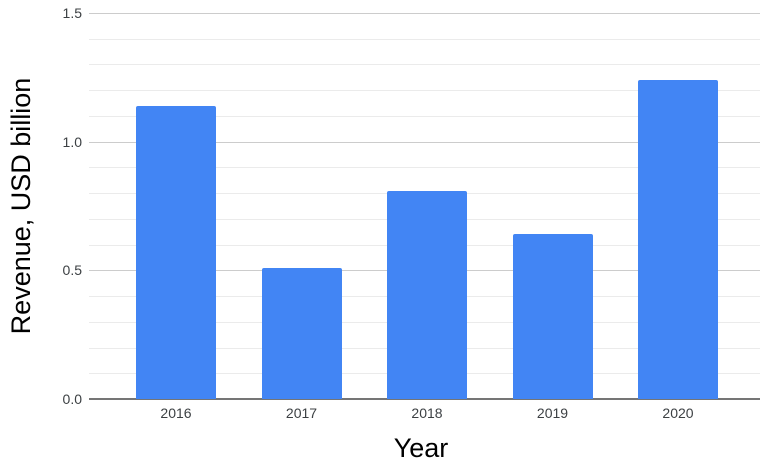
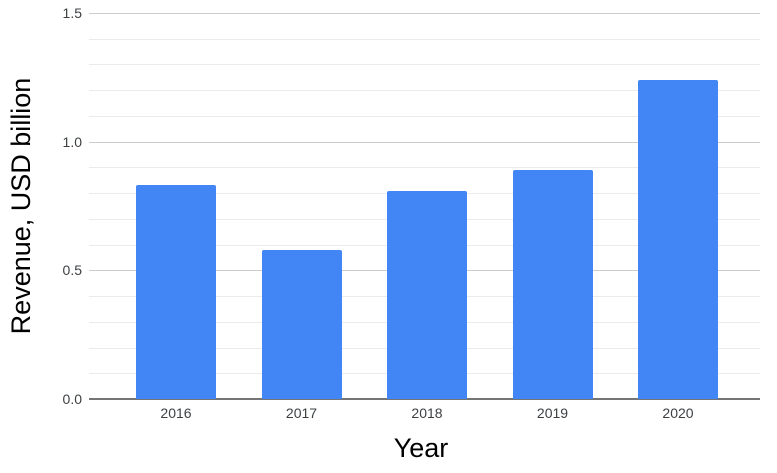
2016: 1.14 -> 0.83
2017: 0.51 -> 0.58
2019: 0.64 -> 0.89
